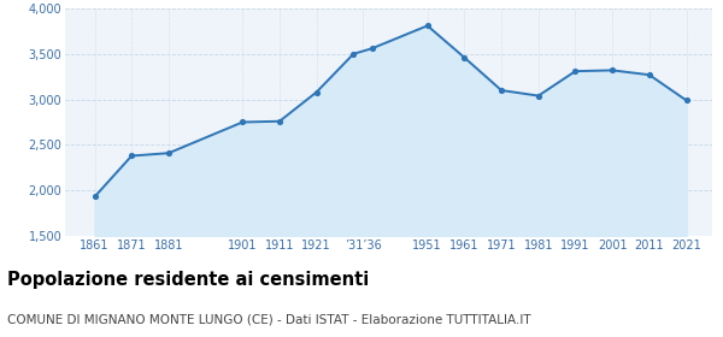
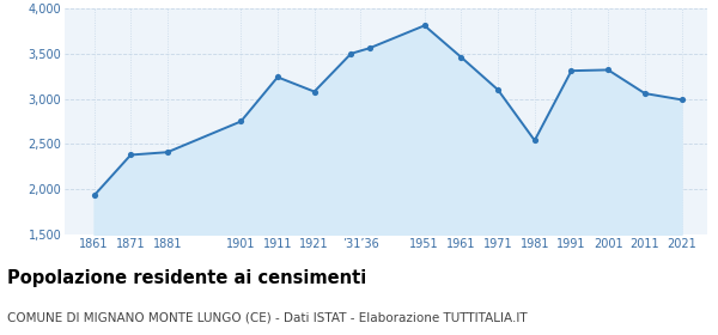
1911: 2,760 -> 3,240
1981: 3,040 -> 2,540
2011: 3,270 -> 3,060
